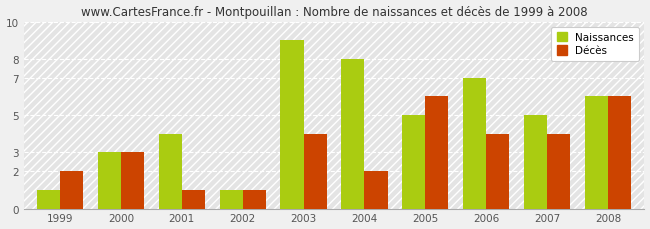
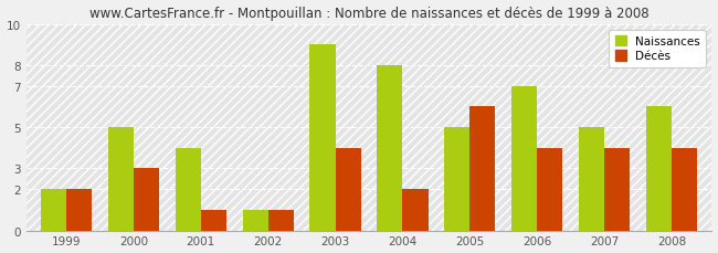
Naissances/1999: 1 -> 2
Naissances/2000: 3 -> 5
Décès/2008: 6 -> 4
